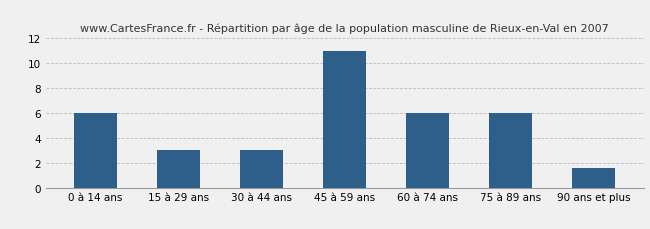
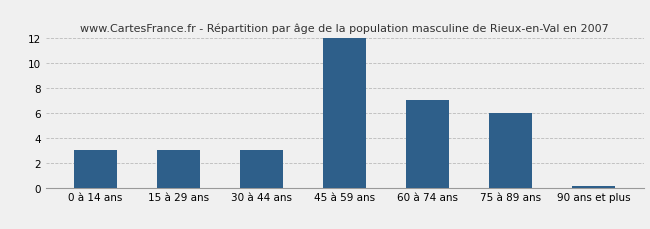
0 à 14 ans: 6.0 -> 3.0
45 à 59 ans: 11.0 -> 12.0
60 à 74 ans: 6.0 -> 7.0
90 ans et plus: 1.6 -> 0.1
